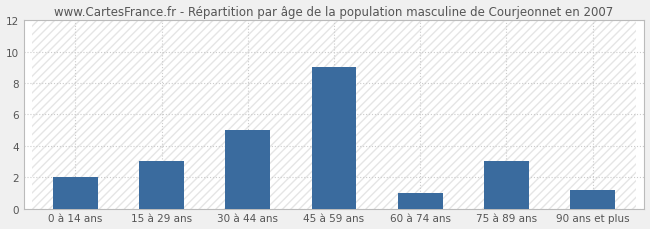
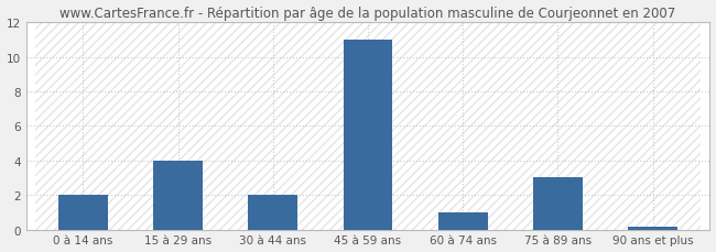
15 à 29 ans: 3.0 -> 4.0
30 à 44 ans: 5.0 -> 2.0
45 à 59 ans: 9.0 -> 11.0
90 ans et plus: 1.2 -> 0.1
